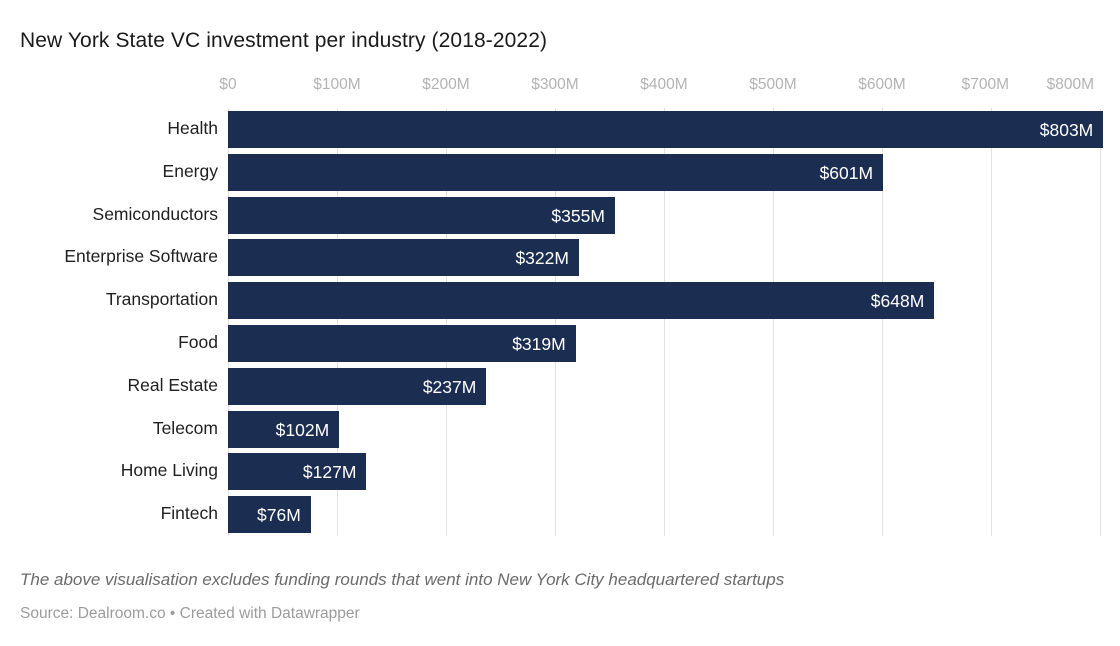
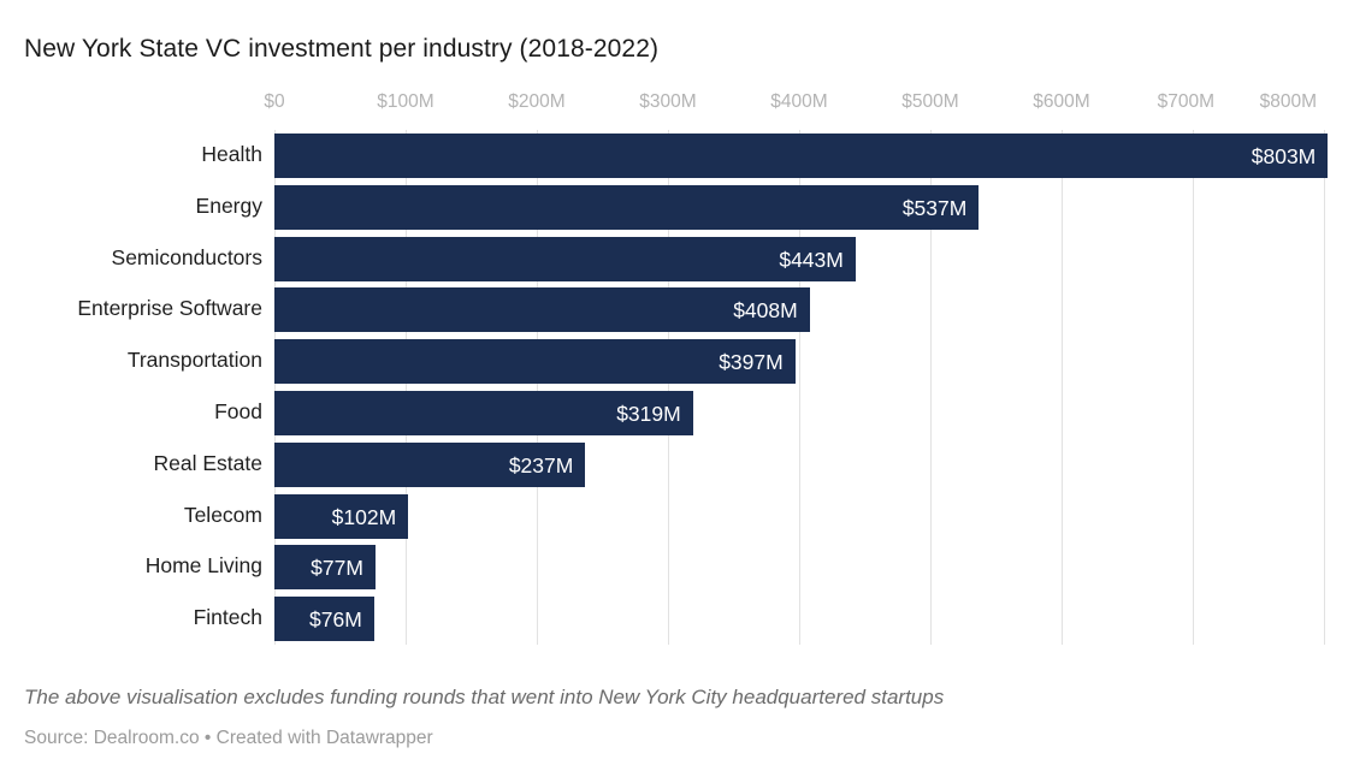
Energy: $601M -> $537M
Semiconductors: $355M -> $443M
Enterprise Software: $322M -> $408M
Transportation: $648M -> $397M
Home Living: $127M -> $77M
